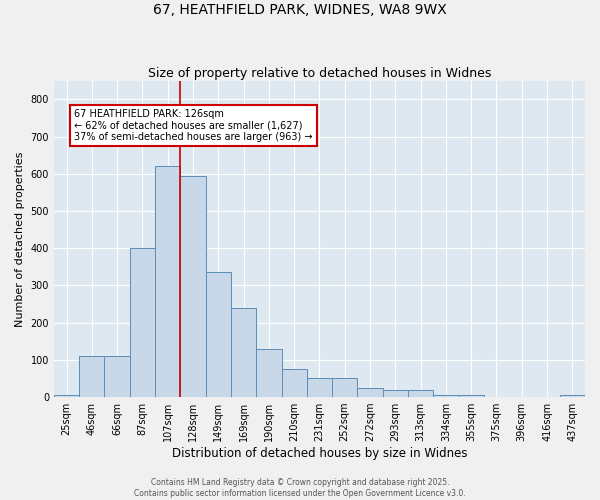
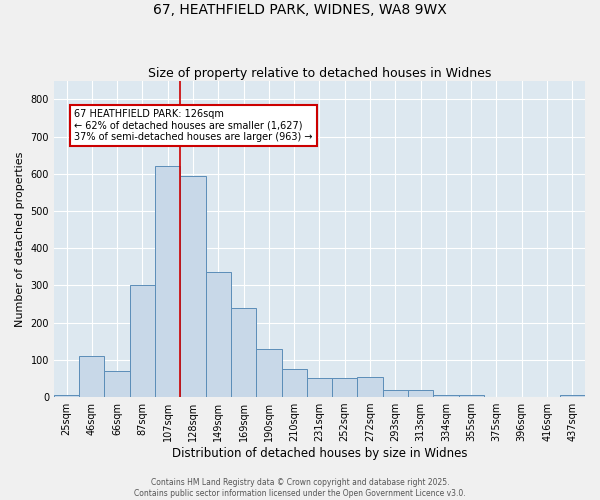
66sqm: 110 -> 70
87sqm: 400 -> 300
272sqm: 25 -> 55
